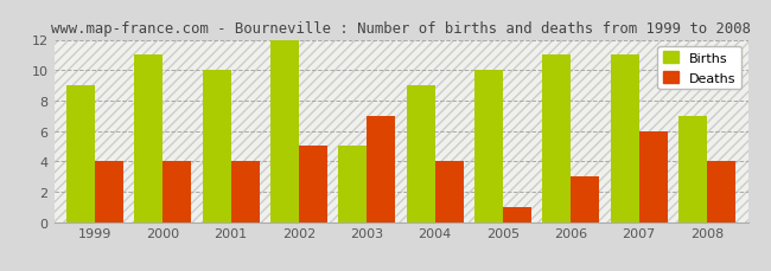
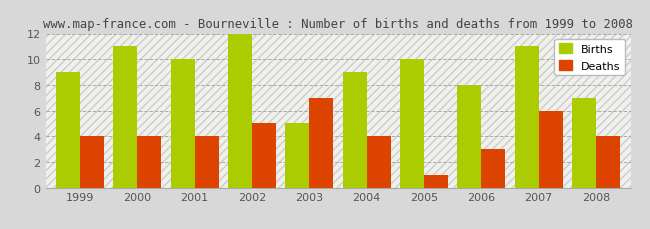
Births/2006: 11 -> 8
